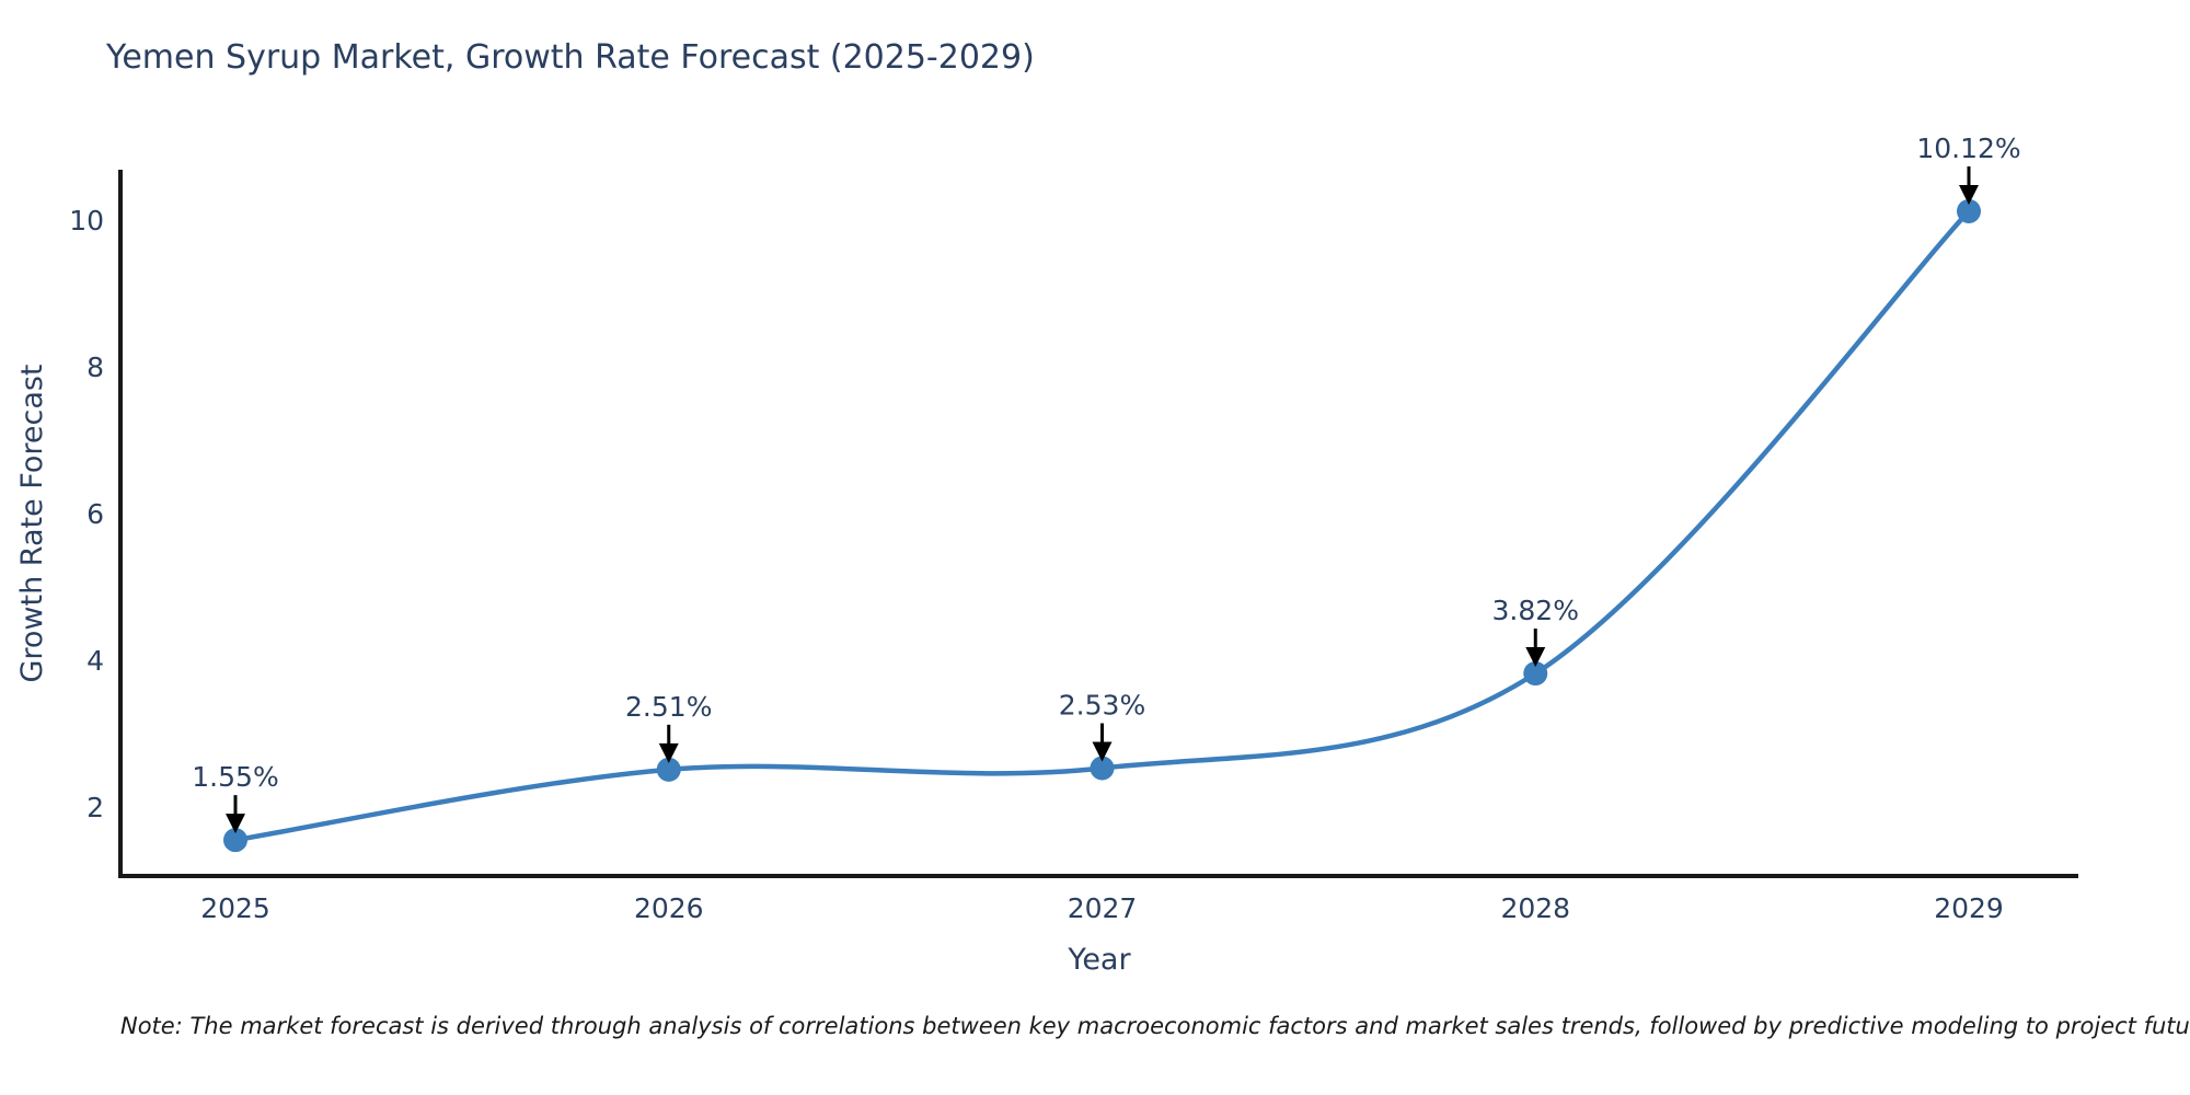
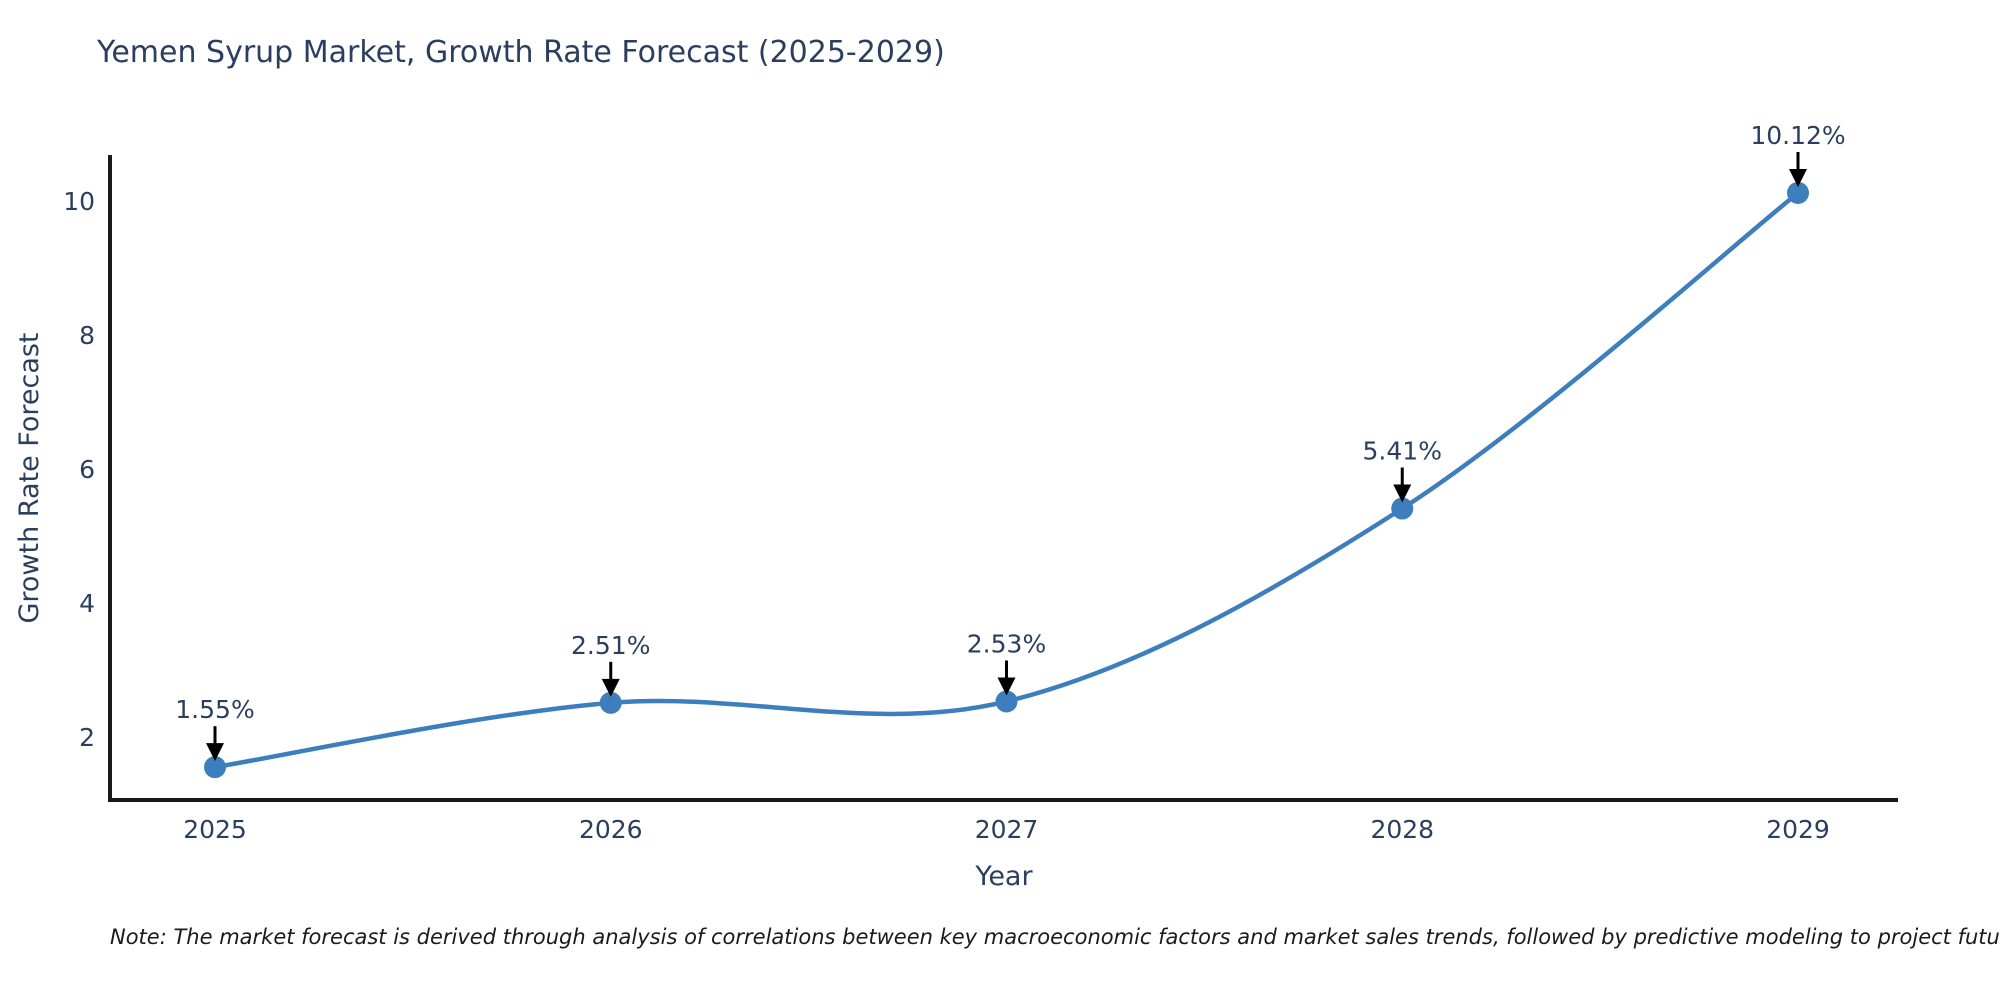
2028: 3.82% -> 5.41%
